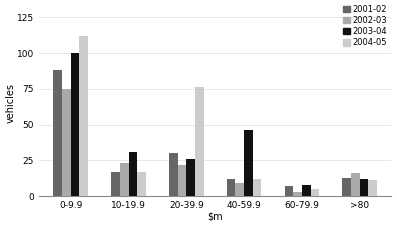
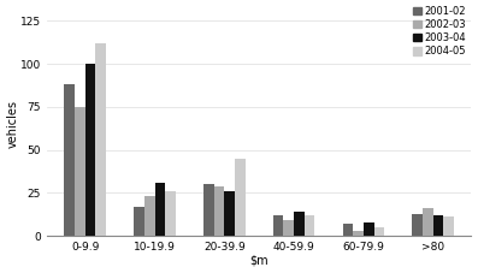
2004-05/10-19.9: 17 -> 26
2002-03/20-39.9: 22 -> 29
2004-05/20-39.9: 76 -> 45
2003-04/40-59.9: 46 -> 14
